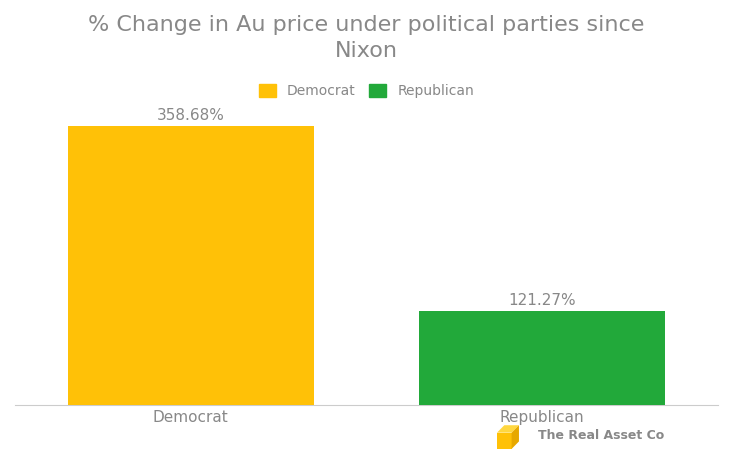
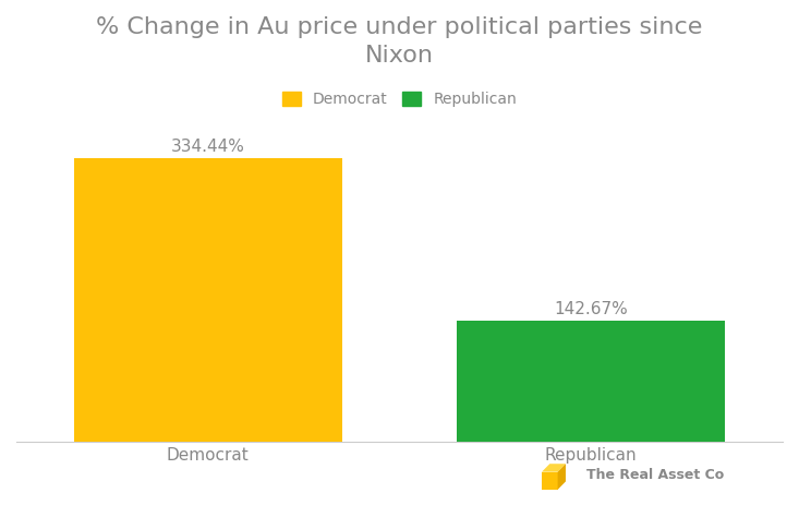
Democrat: 358.68% -> 334.44%
Republican: 121.27% -> 142.67%
